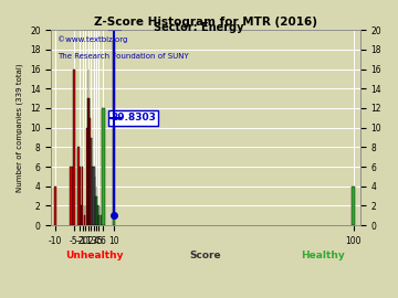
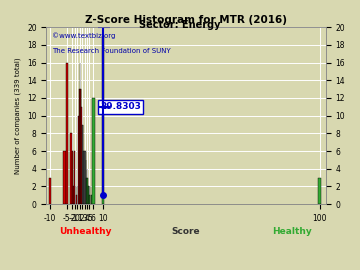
-10: 4 -> 3
100: 4 -> 3
